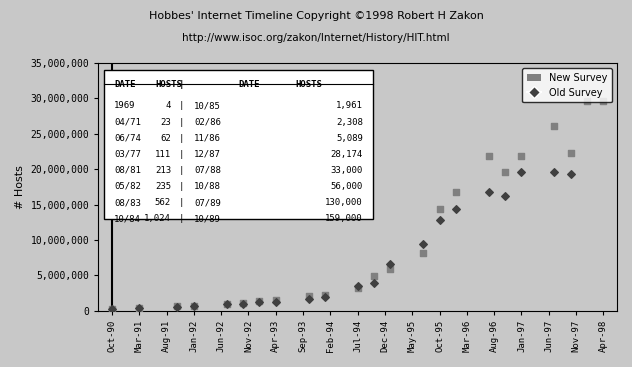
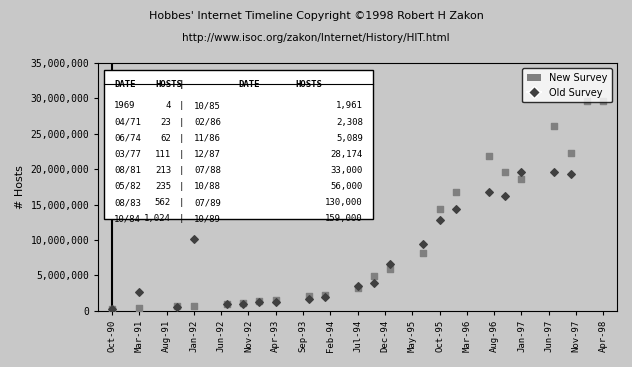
Old Survey/Mar-91: 400,000 -> 2,600,000
Old Survey/Jan-92: 700,000 -> 10,200,000
New Survey/Jan-97: 21,800,000 -> 18,600,000
